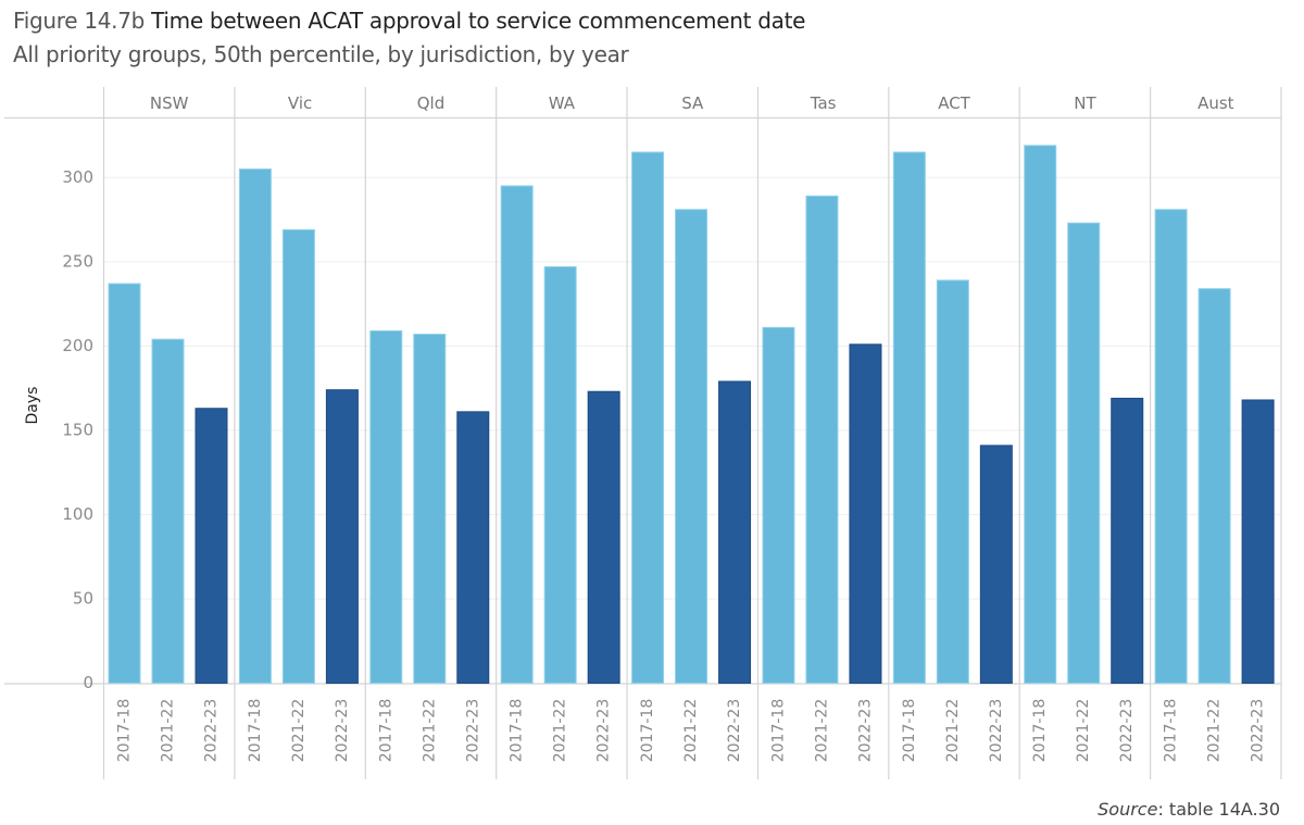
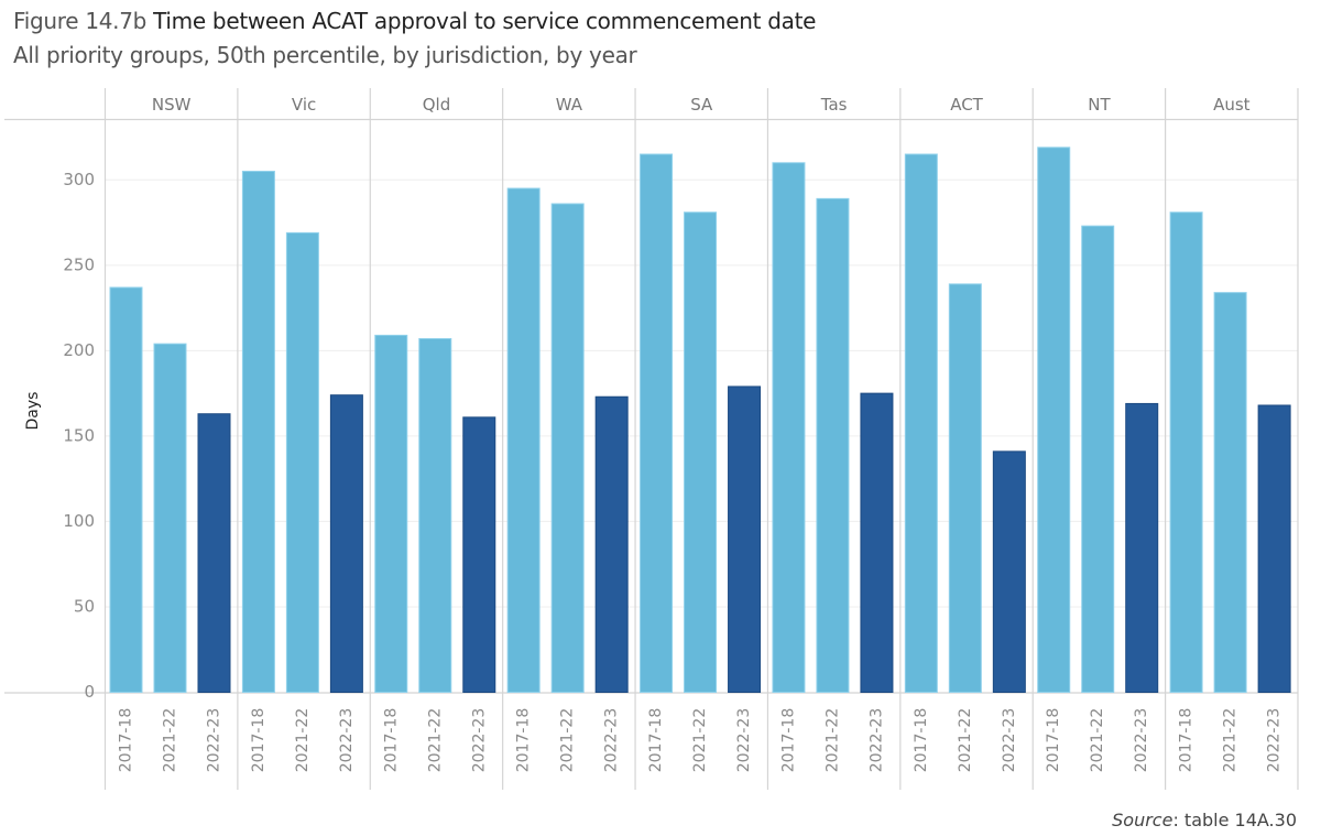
Tas/2017-18: 211 -> 310
WA/2021-22: 247 -> 286
Tas/2022-23: 201 -> 175
